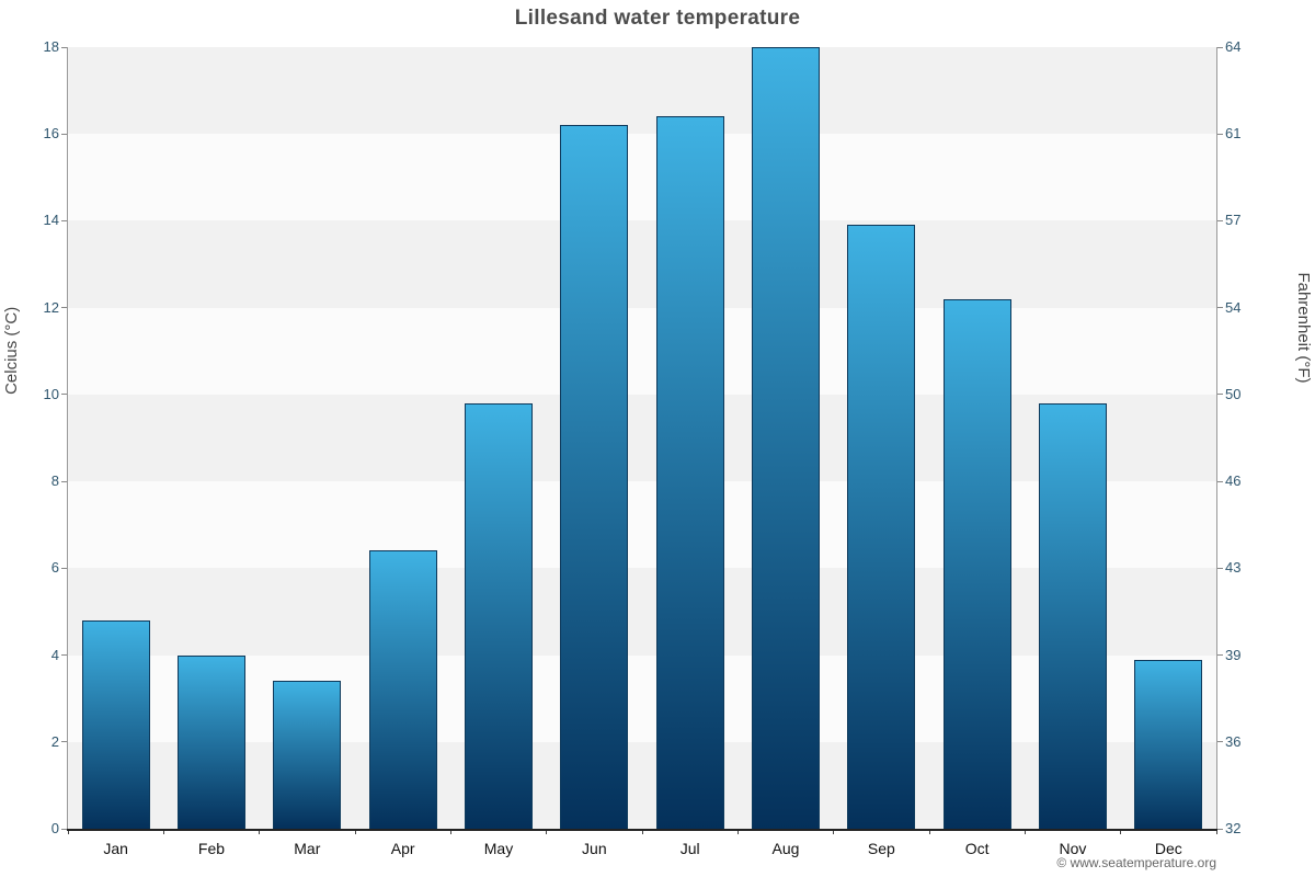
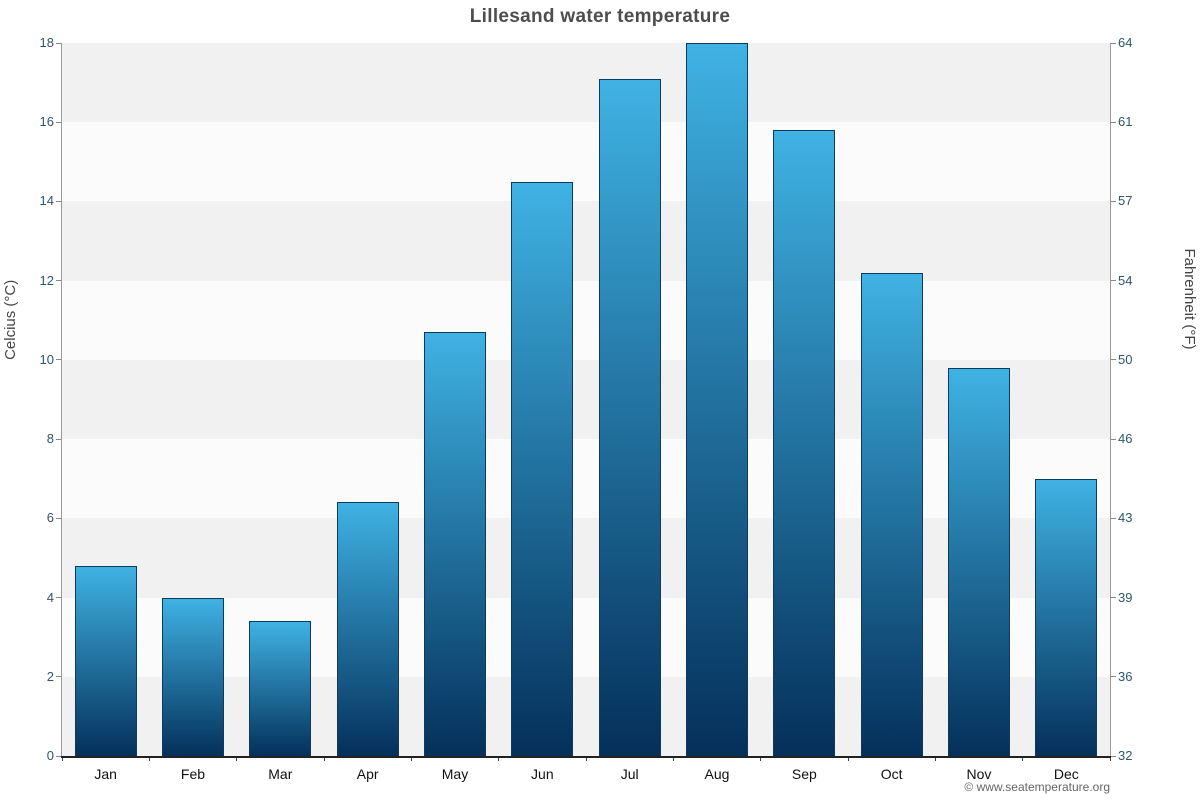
May: 9.8 -> 10.7
Jun: 16.2 -> 14.5
Jul: 16.4 -> 17.1
Sep: 13.9 -> 15.8
Dec: 3.9 -> 7.0
